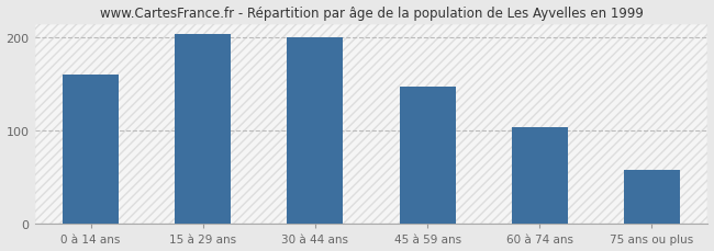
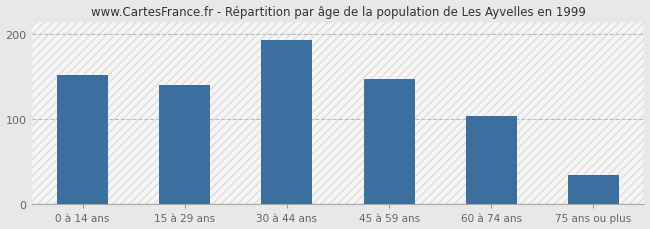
0 à 14 ans: 160 -> 152
15 à 29 ans: 204 -> 140
30 à 44 ans: 200 -> 193
75 ans ou plus: 58 -> 35
